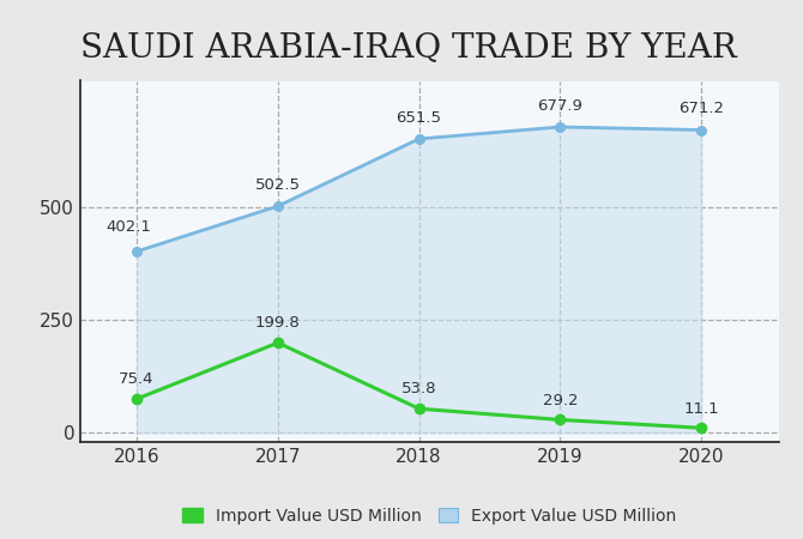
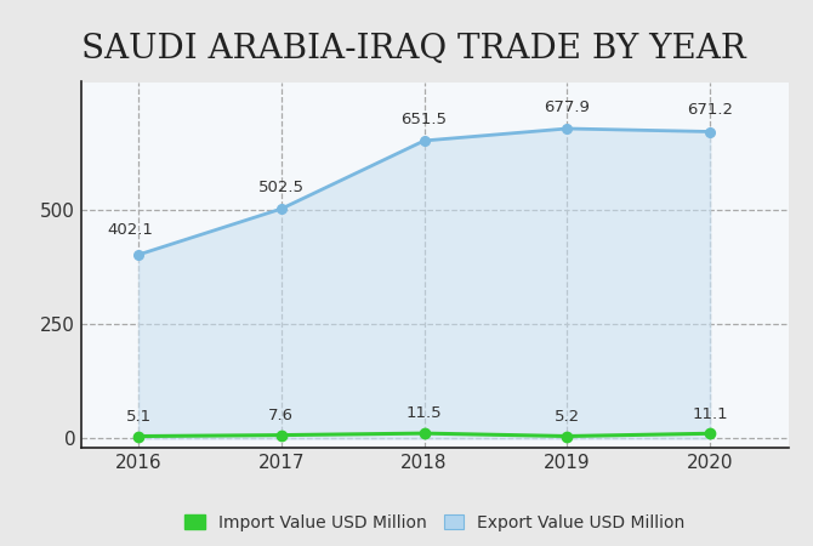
Import Value USD Million/2016: 75.4 -> 5.1
Import Value USD Million/2017: 199.8 -> 7.6
Import Value USD Million/2018: 53.8 -> 11.5
Import Value USD Million/2019: 29.2 -> 5.2
